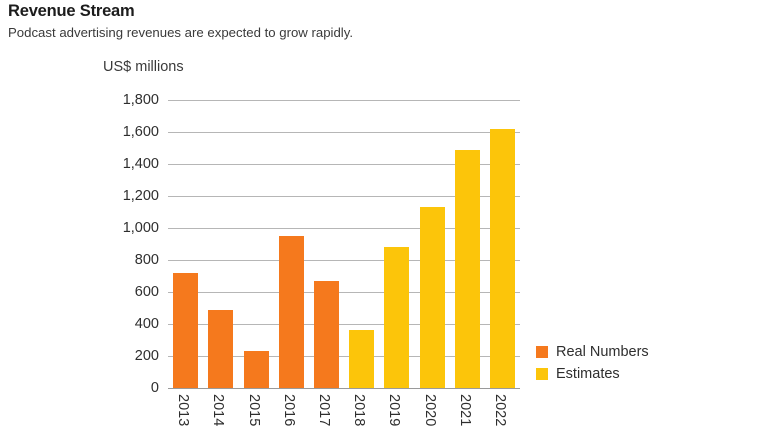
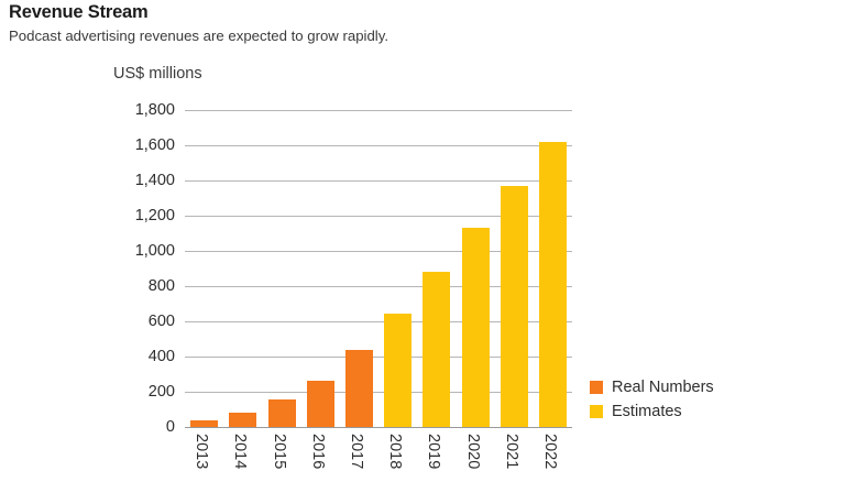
2013: 720 -> 40
2014: 490 -> 80
2015: 230 -> 160
2016: 950 -> 260
2017: 670 -> 440
2018: 360 -> 640
2021: 1490 -> 1370
